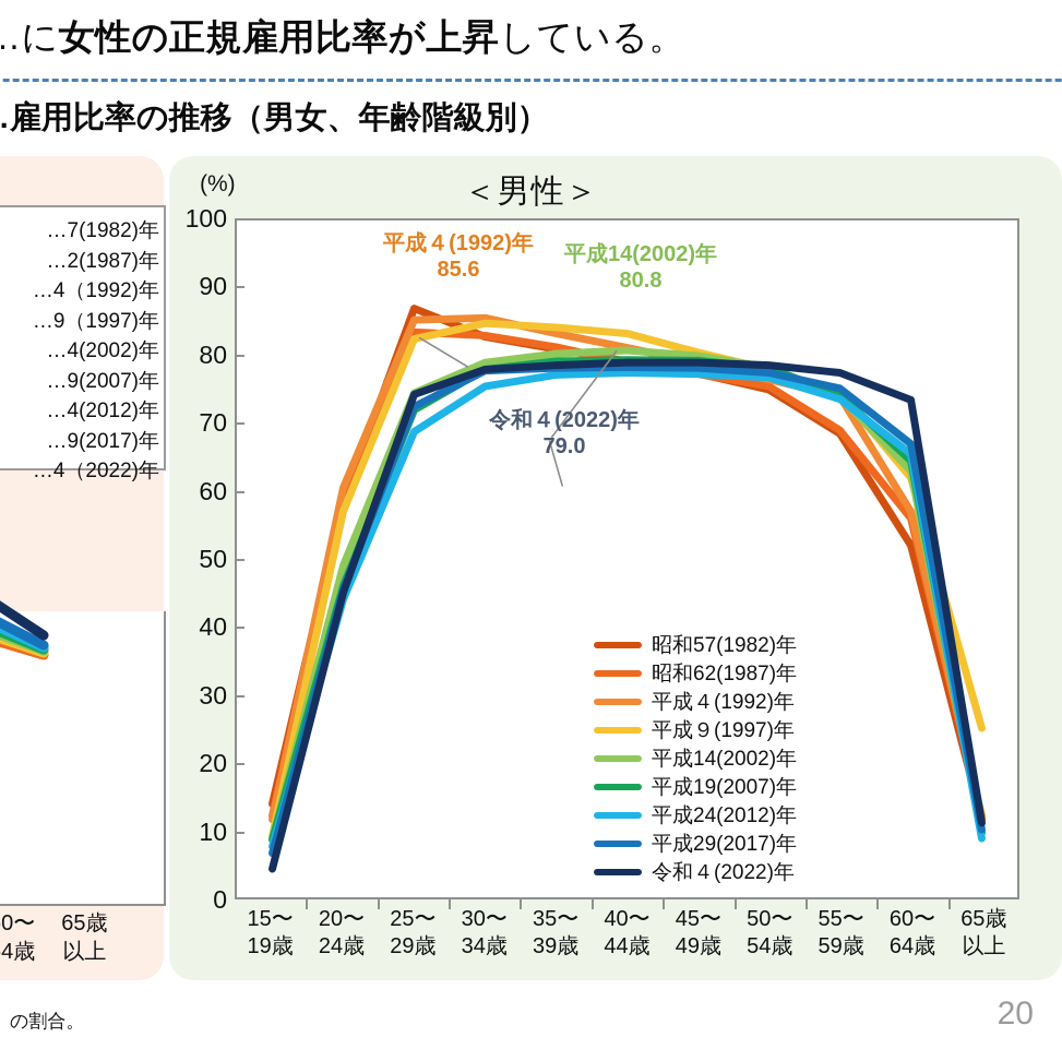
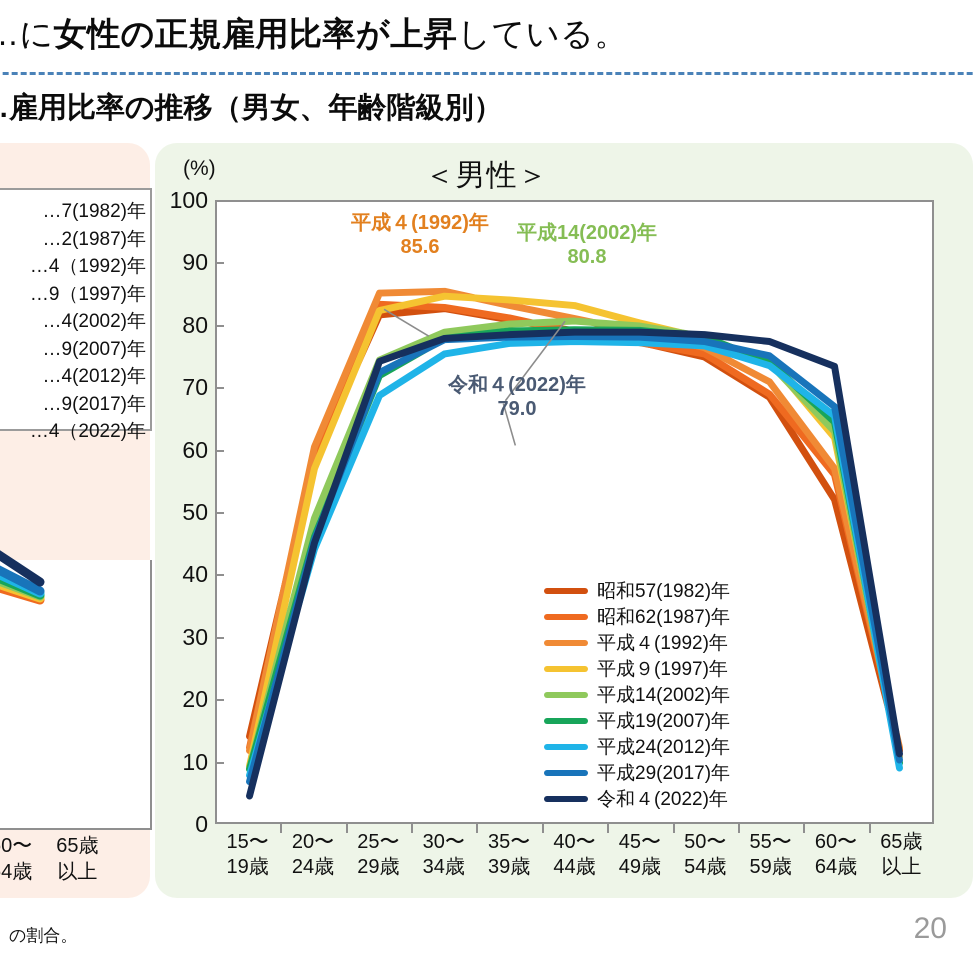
昭和57(1982)年/25〜 29歳: 87 -> 82
平成４(1992)年/55〜 59歳: 74 -> 71
平成９(1997)年/65歳 以上: 25 -> 10
